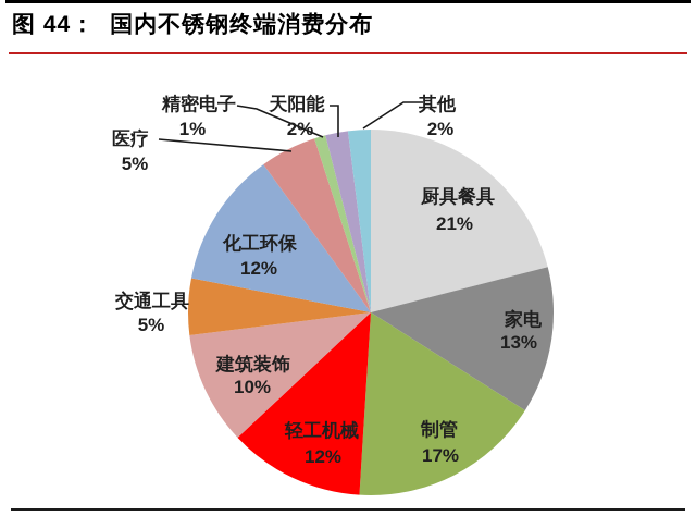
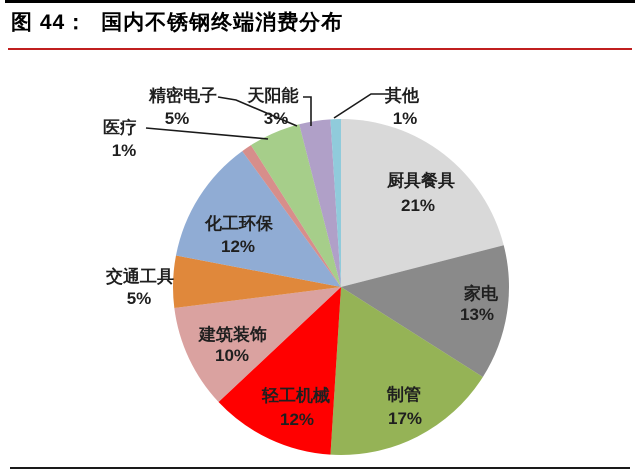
医疗: 5% -> 1%
精密电子: 1% -> 5%
天阳能: 2% -> 3%
其他: 2% -> 1%
